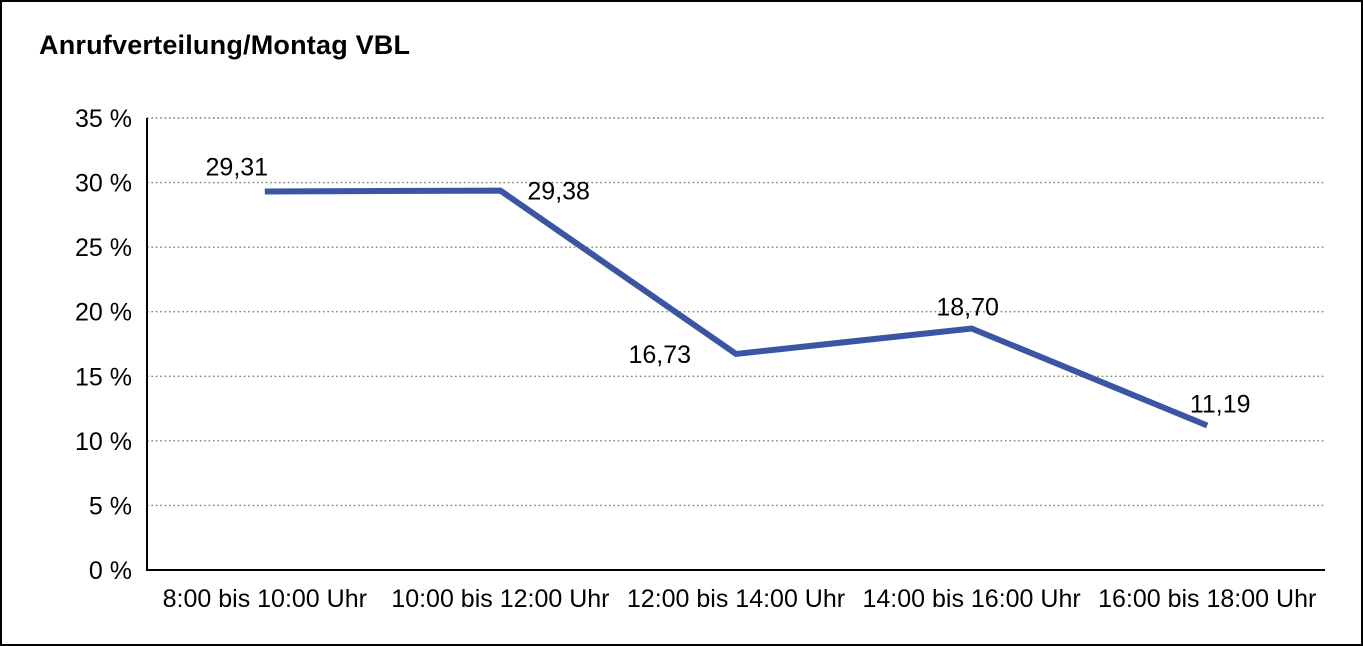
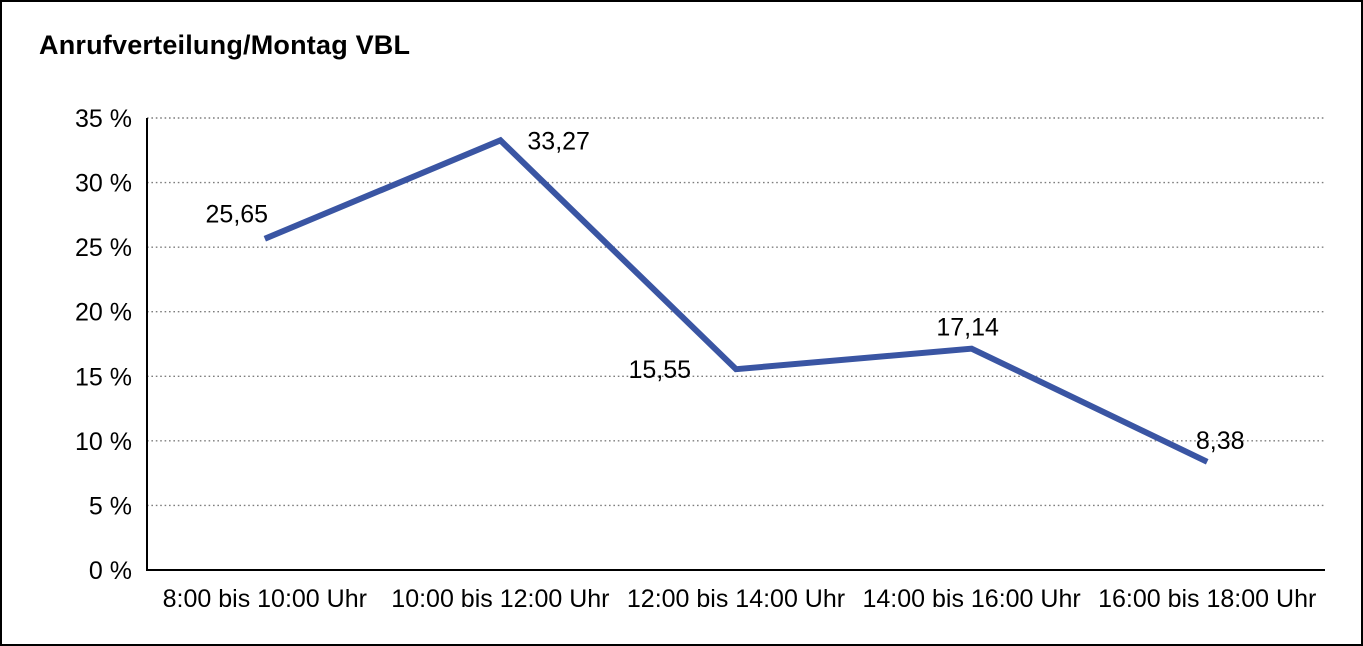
8:00 bis 10:00 Uhr: 29,31 -> 25,65
10:00 bis 12:00 Uhr: 29,38 -> 33,27
12:00 bis 14:00 Uhr: 16,73 -> 15,55
14:00 bis 16:00 Uhr: 18,70 -> 17,14
16:00 bis 18:00 Uhr: 11,19 -> 8,38
